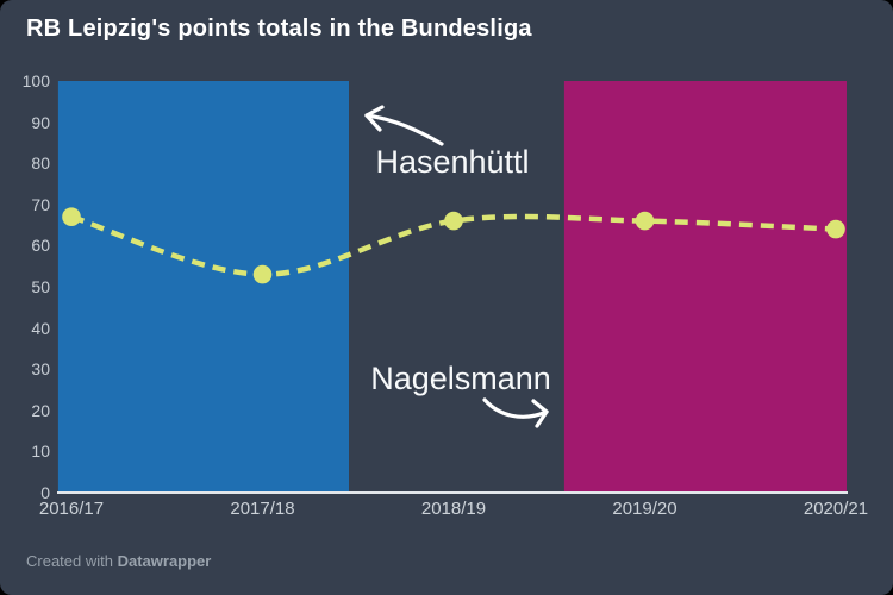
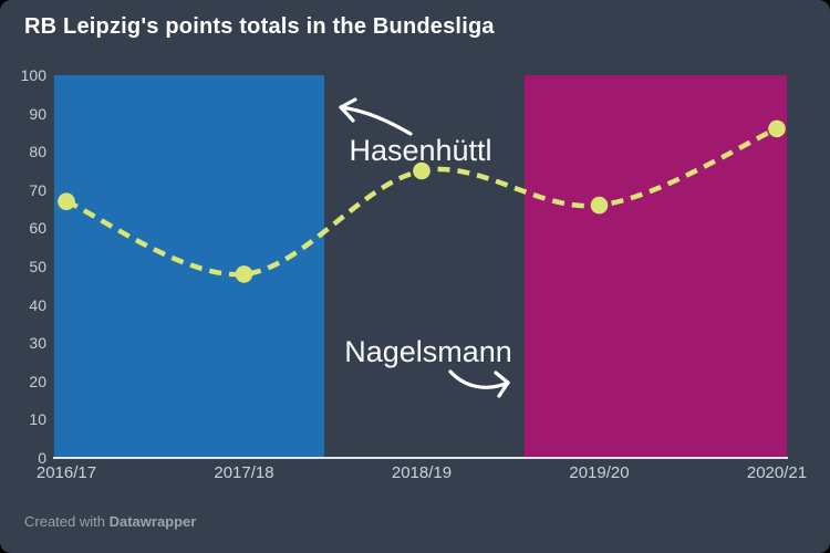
2017/18: 53 -> 48
2018/19: 66 -> 75
2020/21: 64 -> 86
